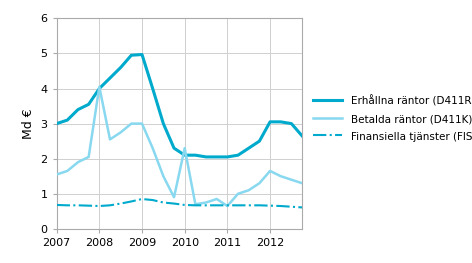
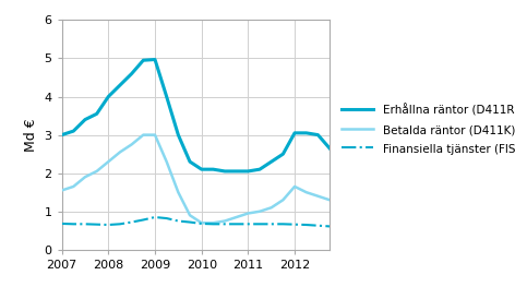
Betalda räntor (D411K)/2008: 4.05 -> 2.30
Betalda räntor (D411K)/2010: 2.30 -> 0.70
Betalda räntor (D411K)/2011: 0.65 -> 0.95
